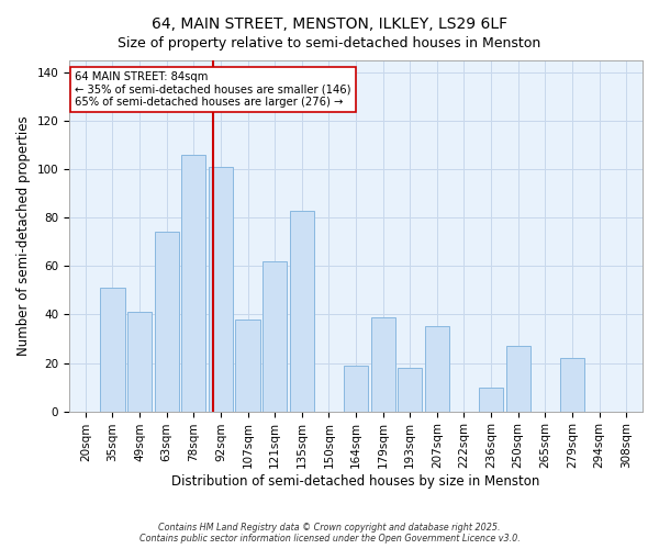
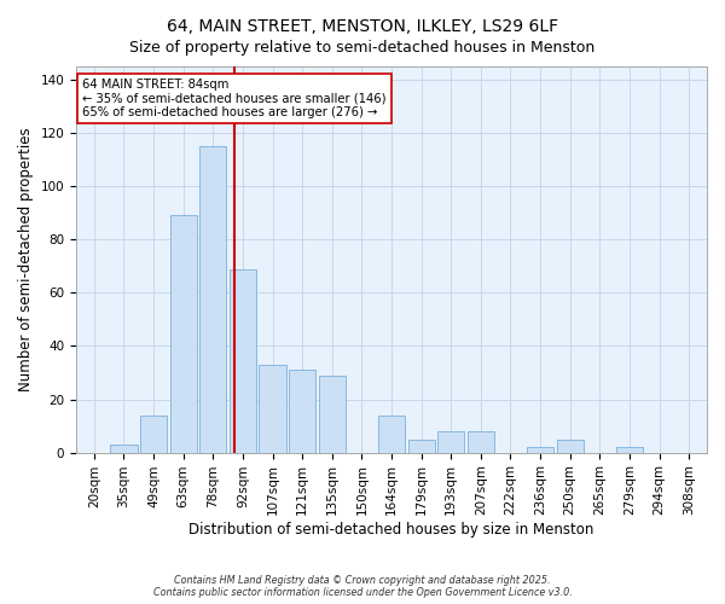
35sqm: 51 -> 3
49sqm: 41 -> 14
63sqm: 74 -> 89
78sqm: 106 -> 115
92sqm: 101 -> 69
107sqm: 38 -> 33
121sqm: 62 -> 31
135sqm: 83 -> 29
164sqm: 19 -> 14
179sqm: 39 -> 5
193sqm: 18 -> 8
207sqm: 35 -> 8
236sqm: 10 -> 2
250sqm: 27 -> 5
279sqm: 22 -> 2
